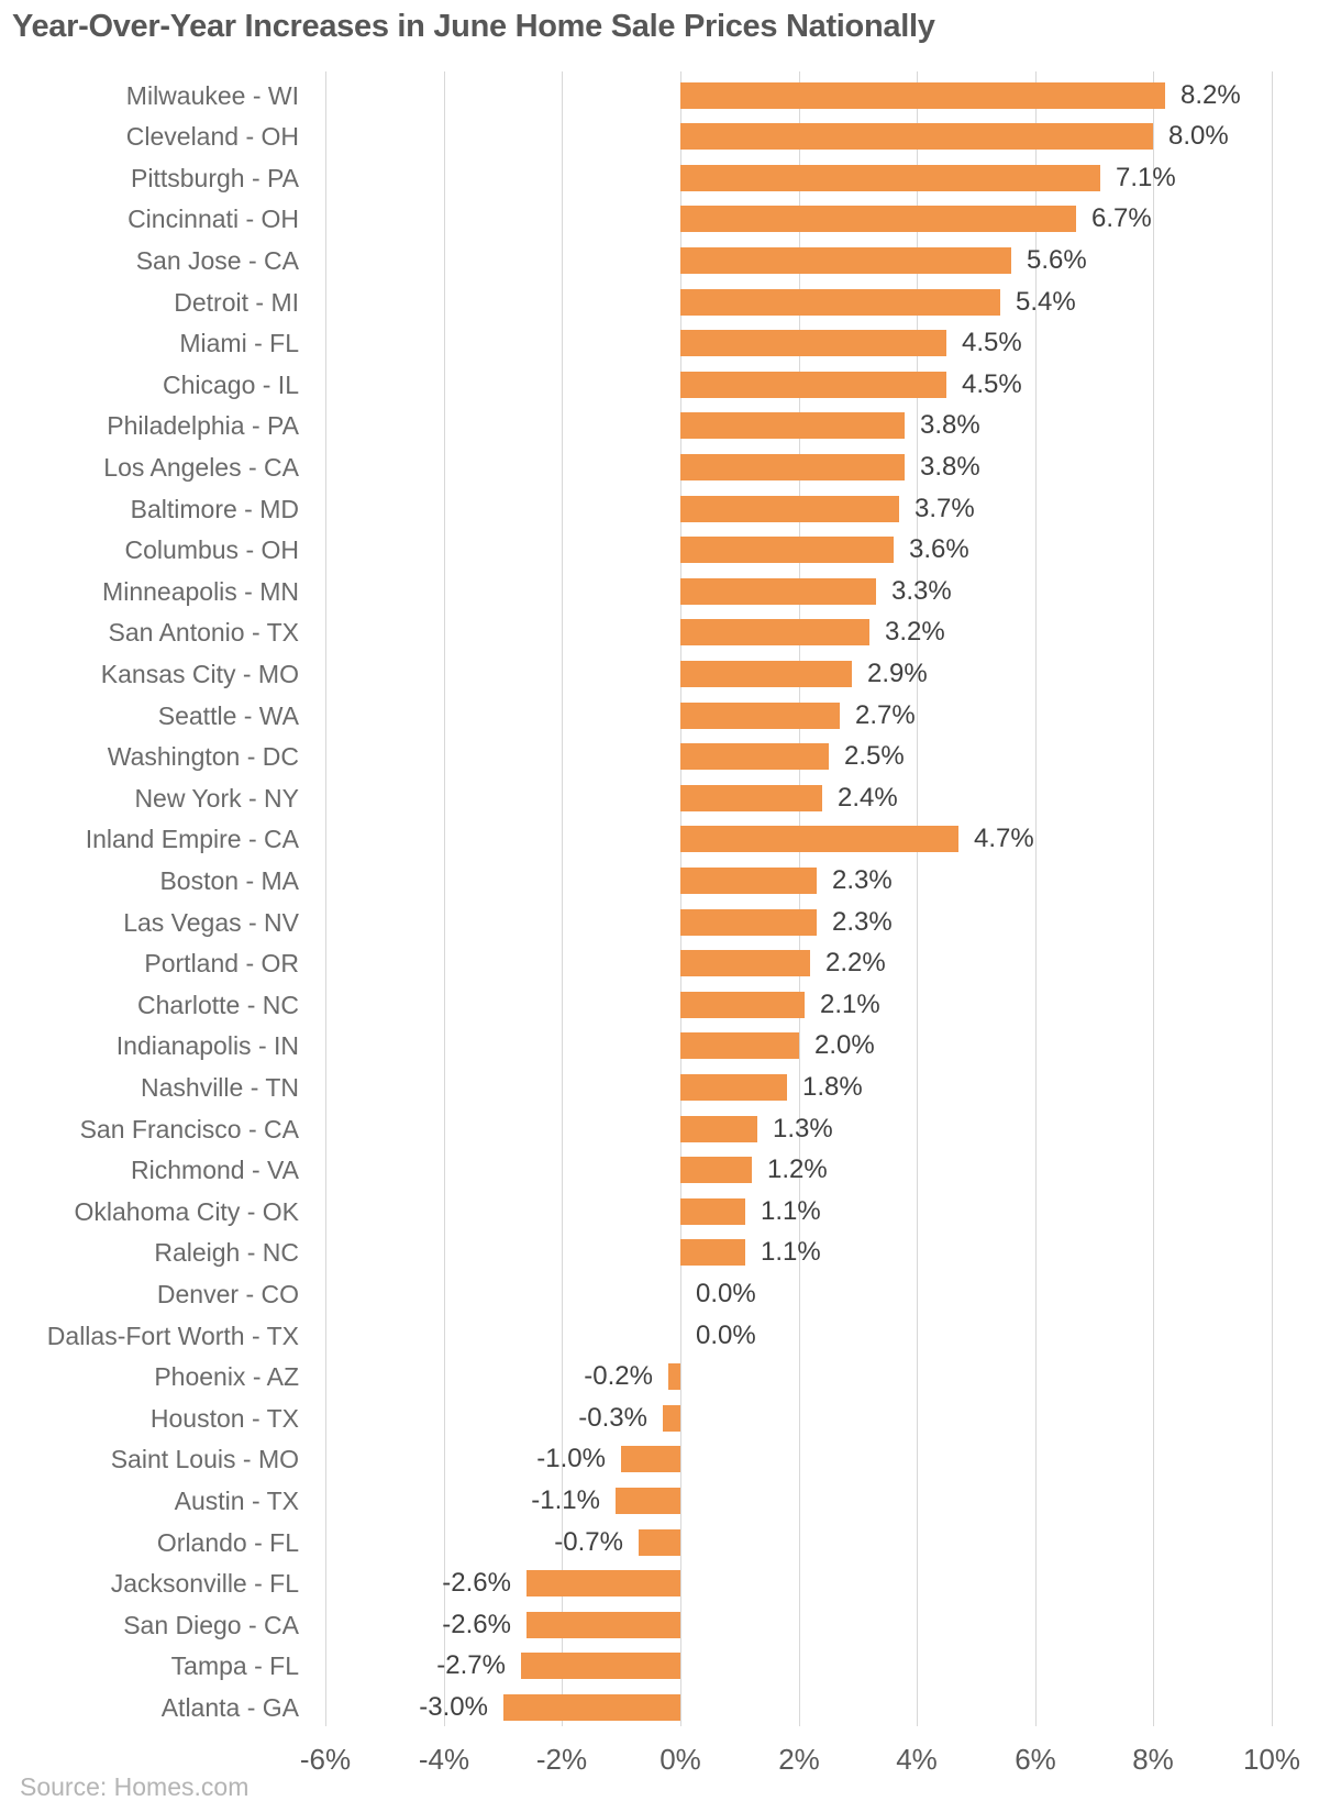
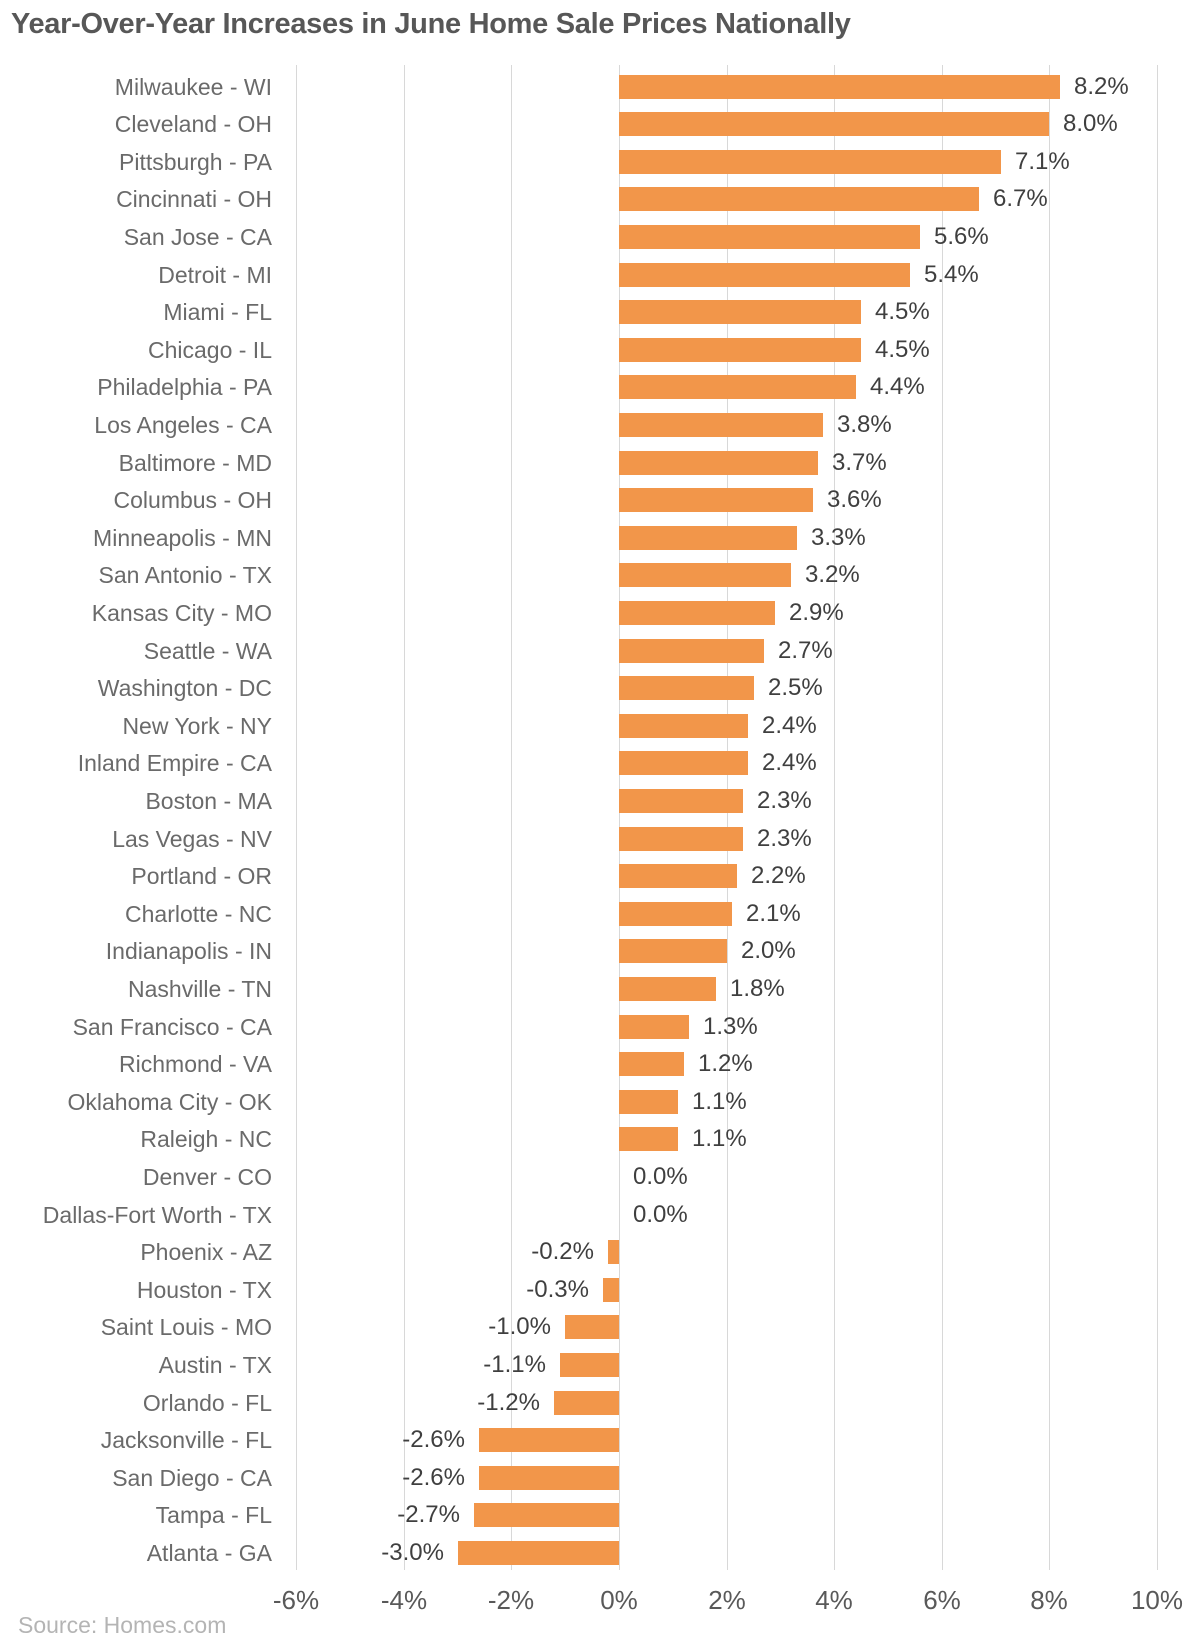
Philadelphia - PA: 3.8% -> 4.4%
Inland Empire - CA: 4.7% -> 2.4%
Orlando - FL: -0.7% -> -1.2%
